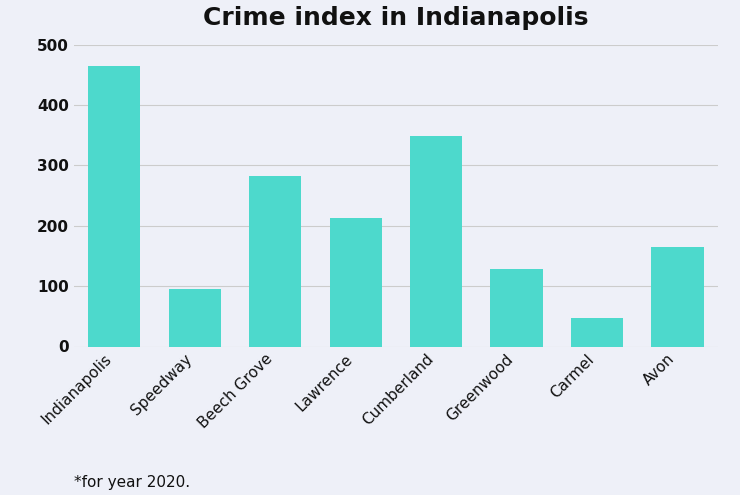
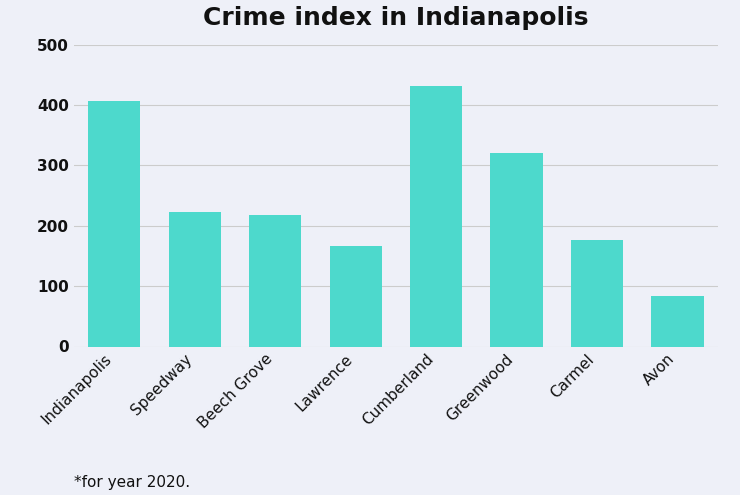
Indianapolis: 465 -> 406
Speedway: 96 -> 222
Beech Grove: 282 -> 218
Lawrence: 213 -> 166
Cumberland: 348 -> 432
Greenwood: 128 -> 320
Carmel: 48 -> 176
Avon: 165 -> 84
